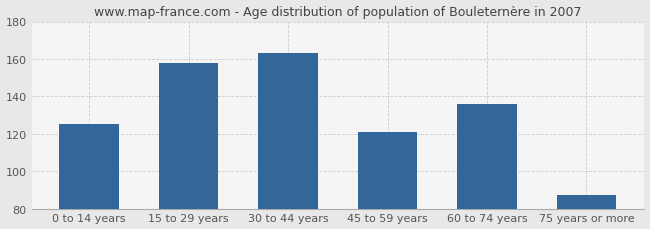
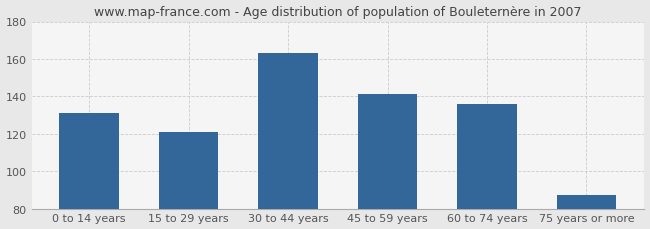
0 to 14 years: 125 -> 131
15 to 29 years: 158 -> 121
45 to 59 years: 121 -> 141
